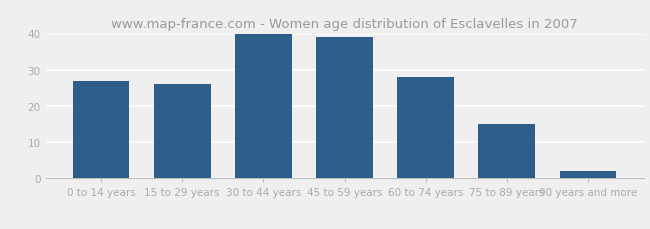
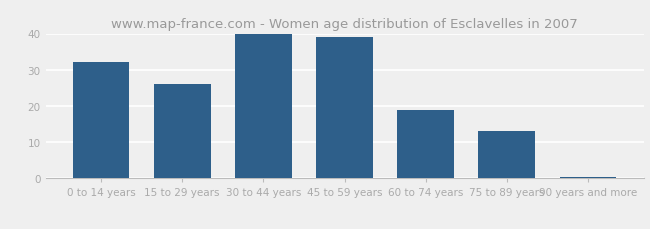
0 to 14 years: 27.0 -> 32.0
60 to 74 years: 28.0 -> 19.0
75 to 89 years: 15.0 -> 13.0
90 years and more: 2.0 -> 0.5
